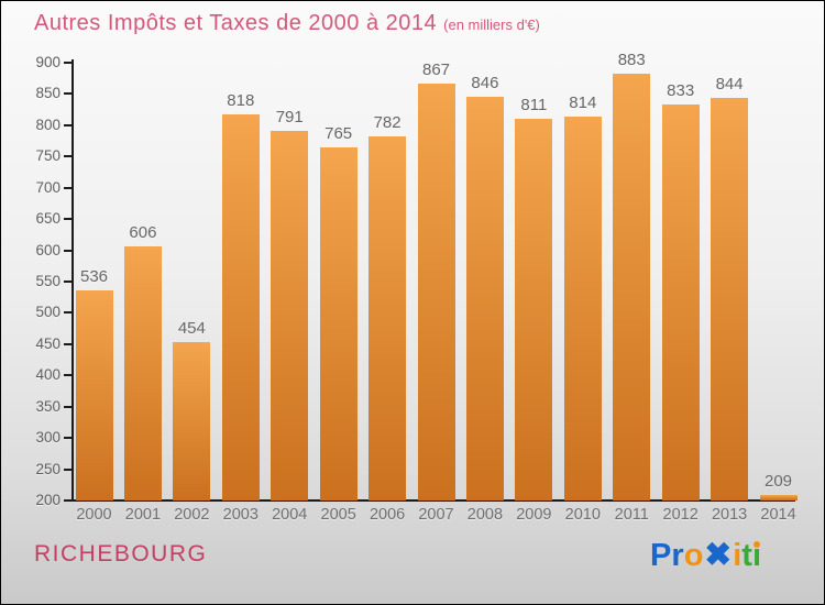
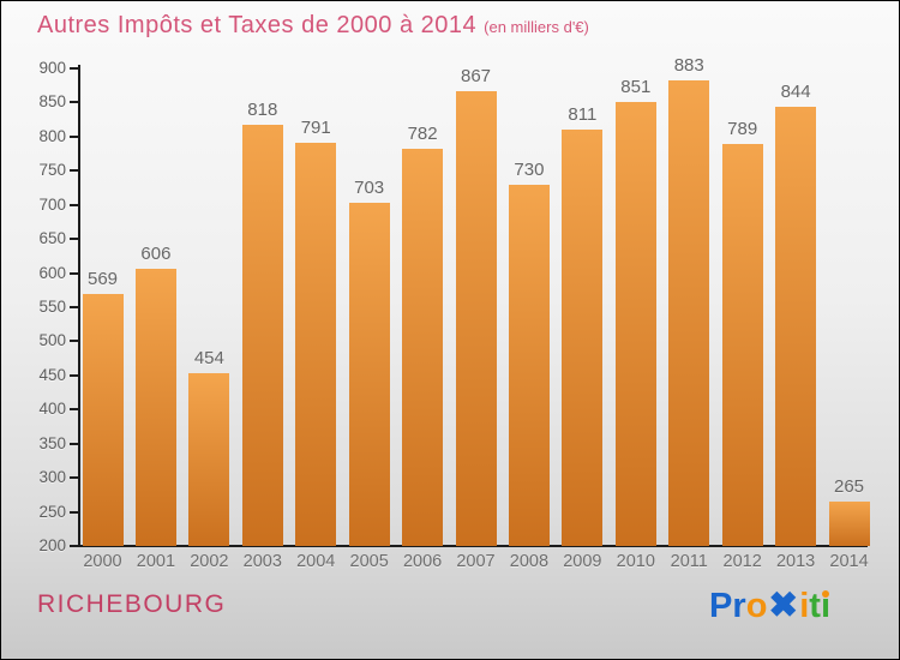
2000: 536 -> 569
2005: 765 -> 703
2008: 846 -> 730
2010: 814 -> 851
2012: 833 -> 789
2014: 209 -> 265
